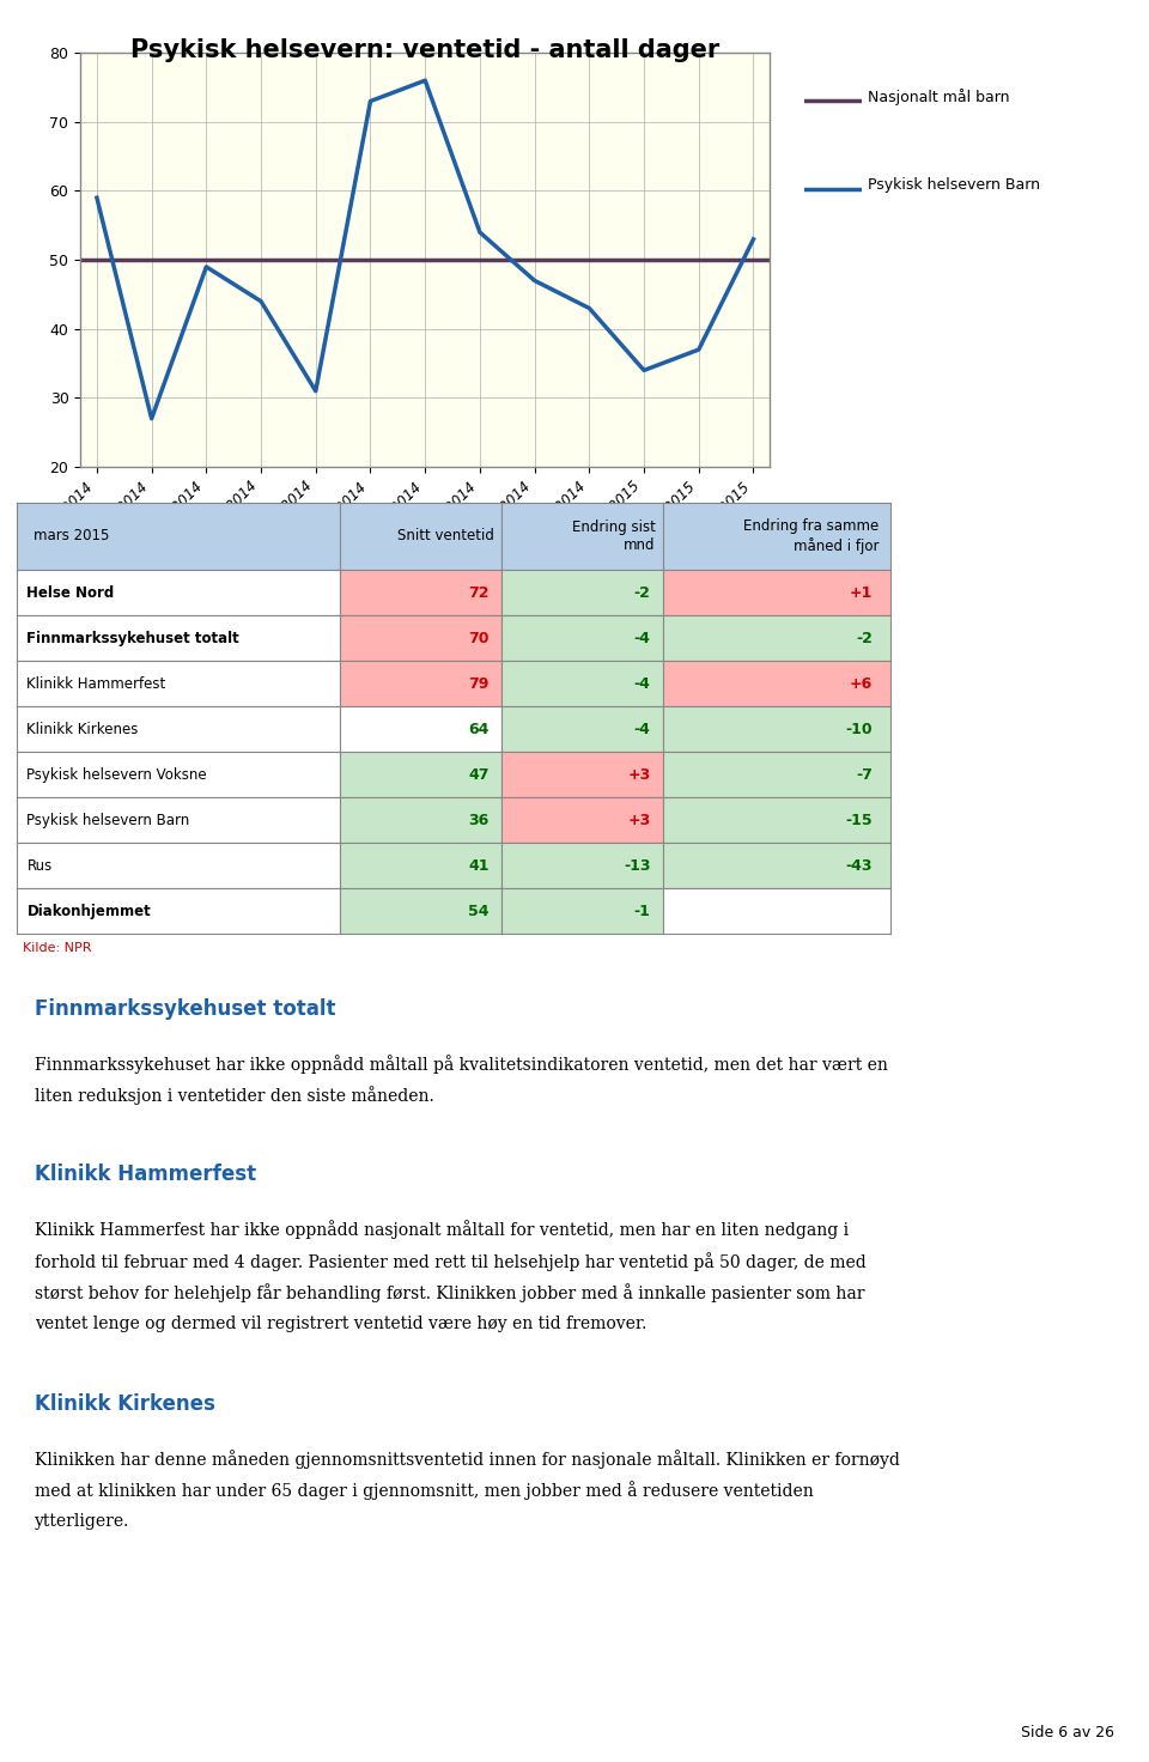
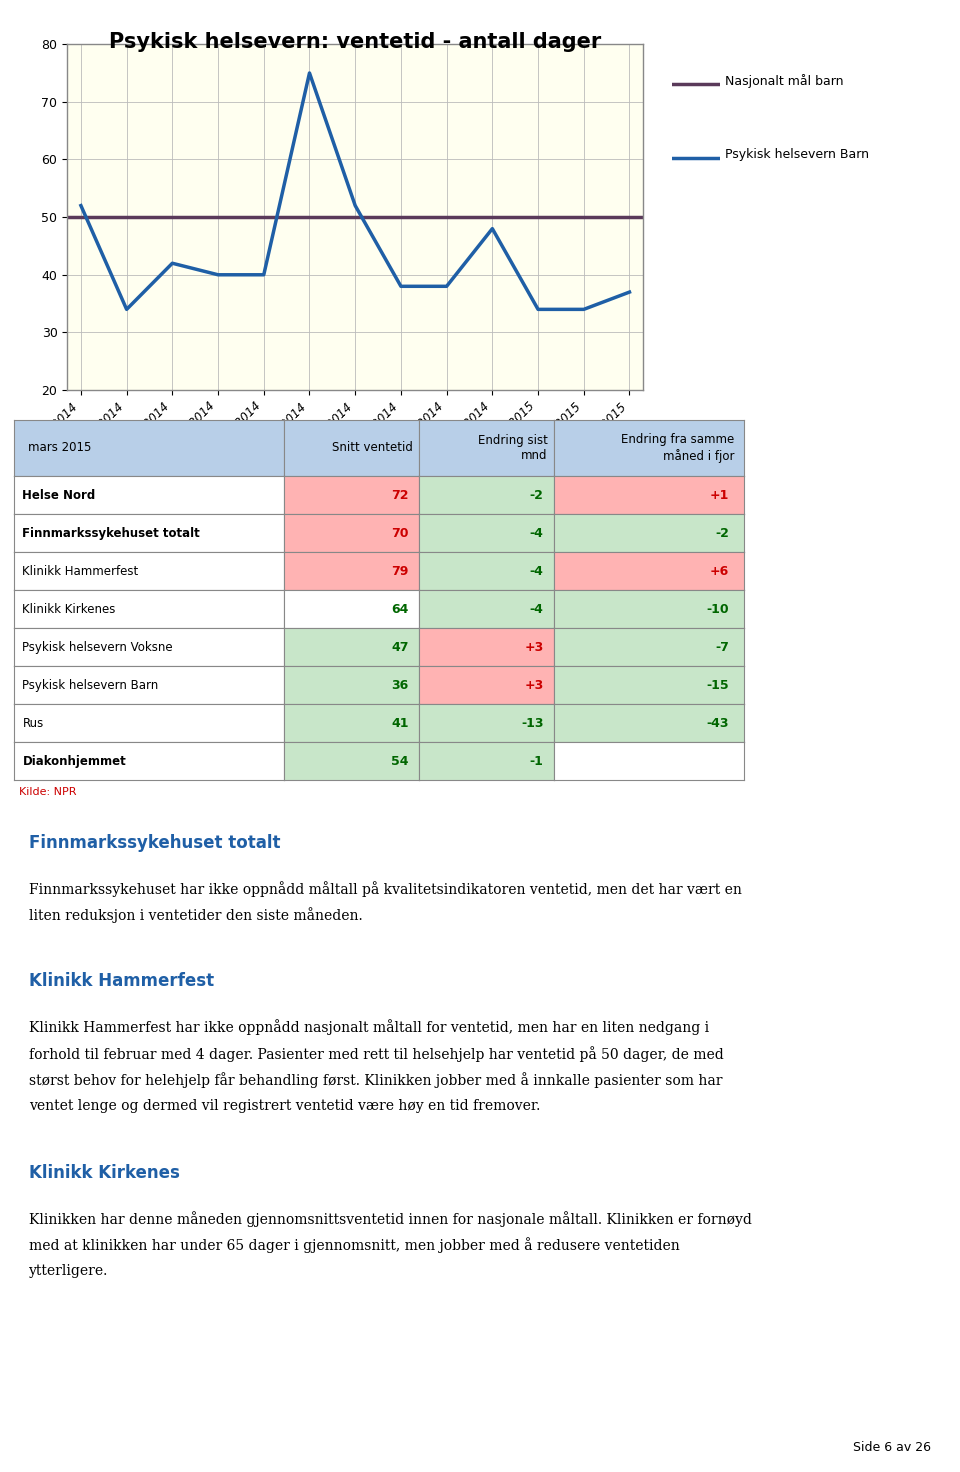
mar.2014: 59 -> 52
apr.2014: 27 -> 34
mai.2014: 49 -> 42
jun.2014: 44 -> 40
jul.2014: 31 -> 40
aug.2014: 73 -> 75
sep.2014: 76 -> 52
okt.2014: 54 -> 38
nov.2014: 47 -> 38
des.2014: 43 -> 48
feb.2015: 37 -> 34
mar.2015: 53 -> 37
